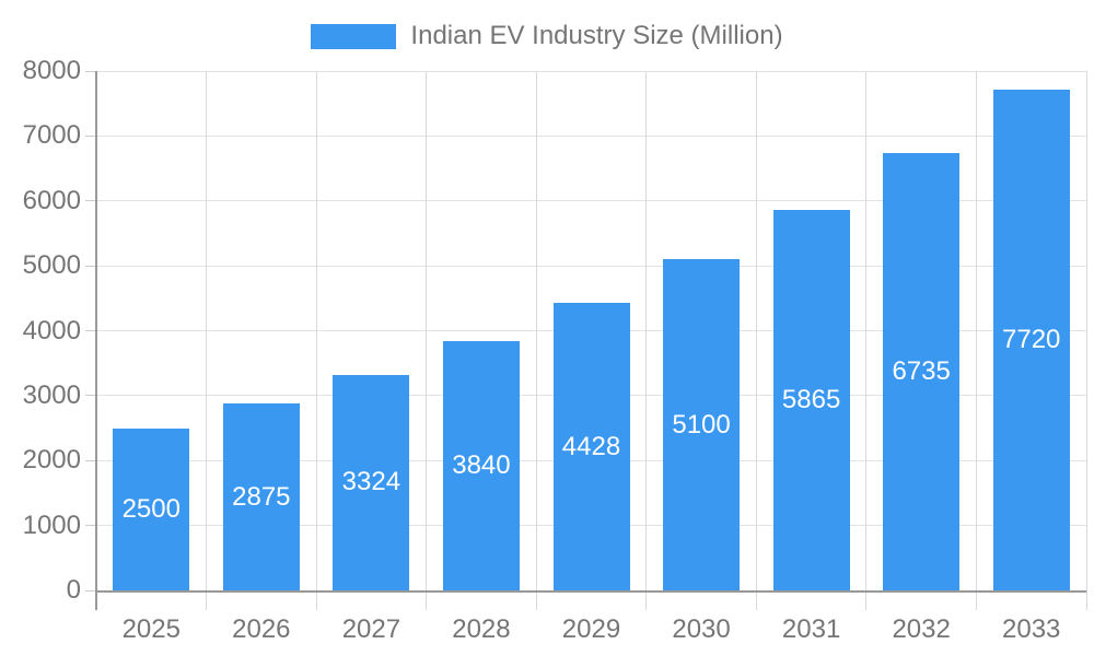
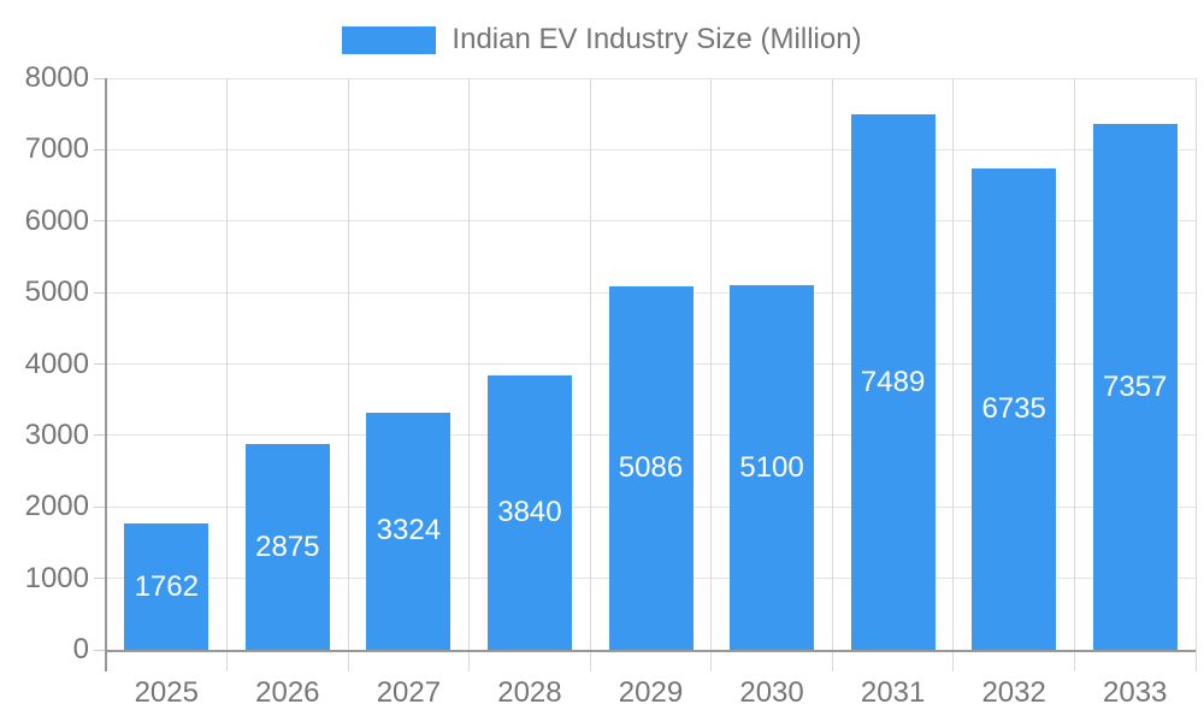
2025: 2500 -> 1762
2029: 4428 -> 5086
2031: 5865 -> 7489
2033: 7720 -> 7357
